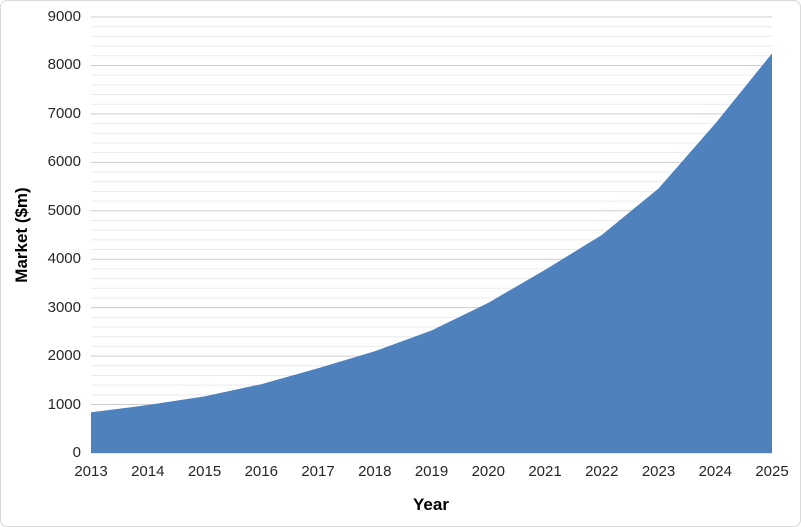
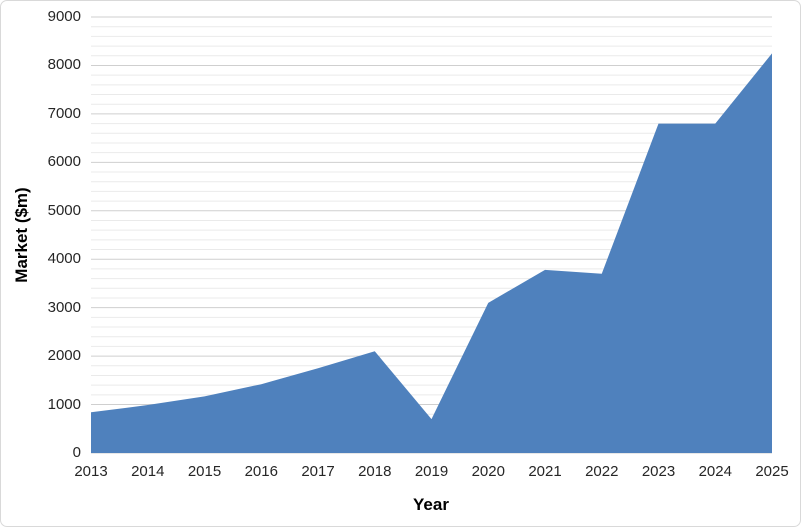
2019: 2500 -> 700
2022: 4500 -> 3700
2023: 5500 -> 6800
